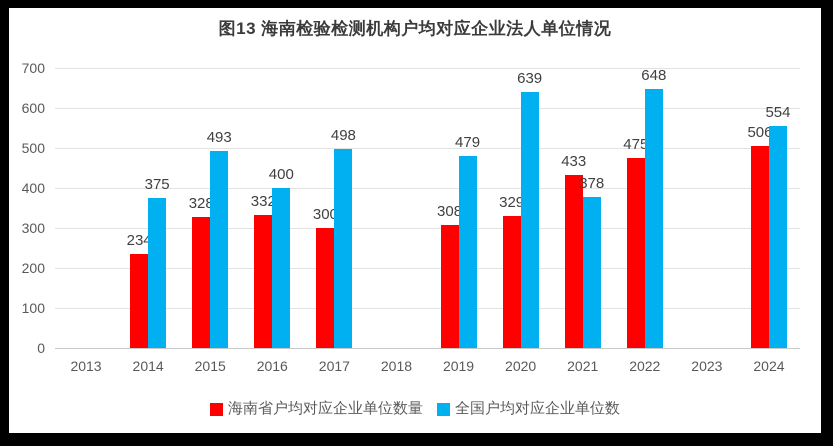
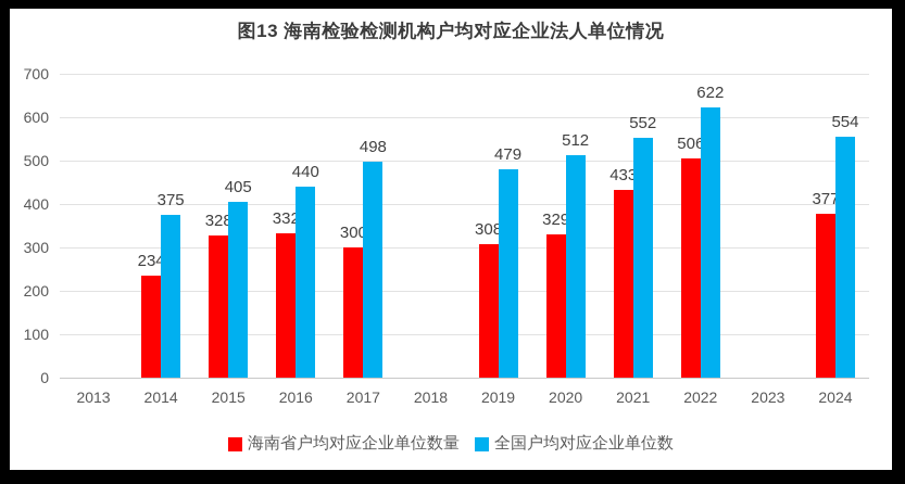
全国户均对应企业单位数/2015: 493 -> 405
全国户均对应企业单位数/2016: 400 -> 440
全国户均对应企业单位数/2020: 639 -> 512
全国户均对应企业单位数/2021: 378 -> 552
海南省户均对应企业单位数量/2022: 475 -> 506
全国户均对应企业单位数/2022: 648 -> 622
海南省户均对应企业单位数量/2024: 506 -> 377
